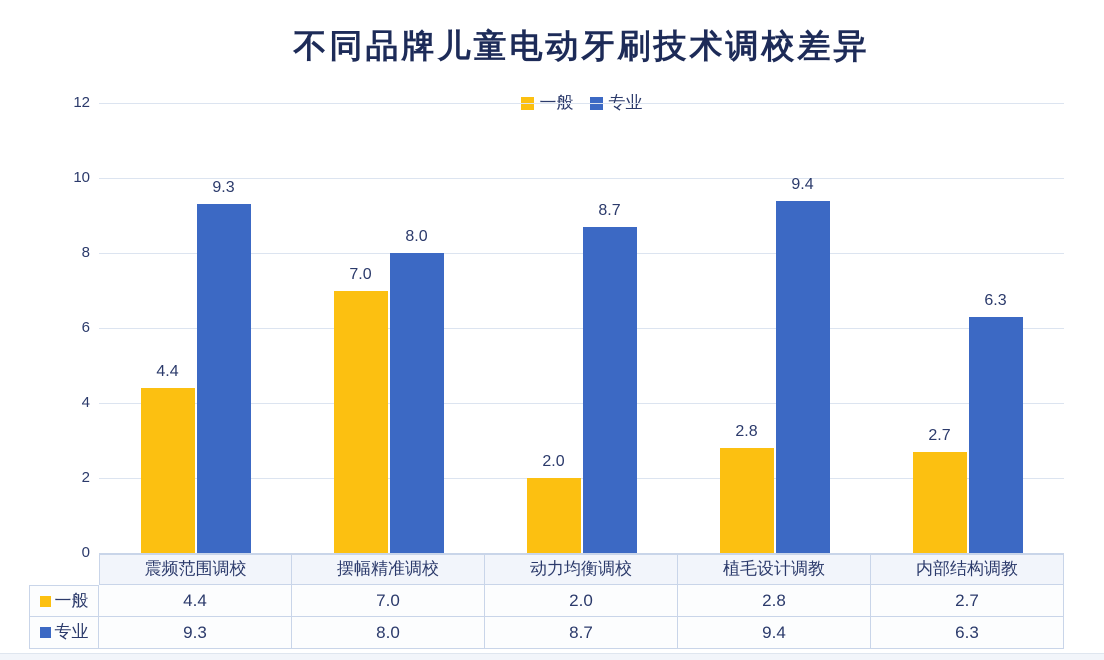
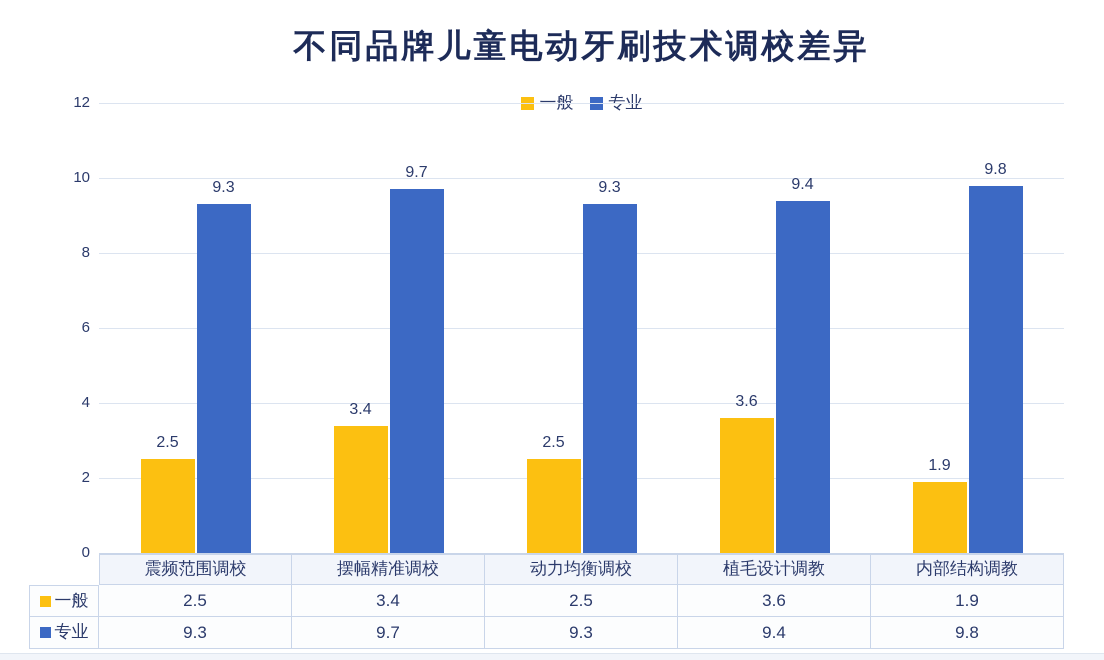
一般/震频范围调校: 4.4 -> 2.5
一般/摆幅精准调校: 7.0 -> 3.4
专业/摆幅精准调校: 8.0 -> 9.7
一般/动力均衡调校: 2.0 -> 2.5
专业/动力均衡调校: 8.7 -> 9.3
一般/植毛设计调教: 2.8 -> 3.6
一般/内部结构调教: 2.7 -> 1.9
专业/内部结构调教: 6.3 -> 9.8
